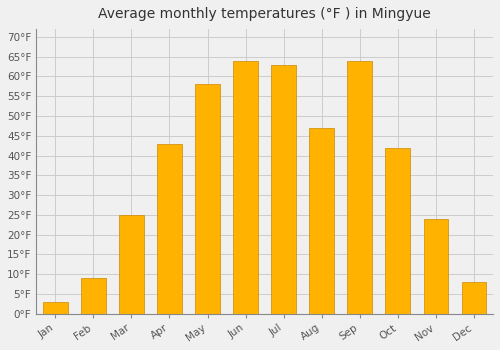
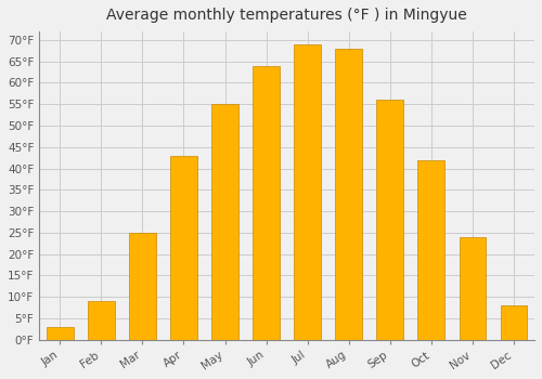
May: 58°F -> 55°F
Jul: 63°F -> 69°F
Aug: 47°F -> 68°F
Sep: 64°F -> 56°F
